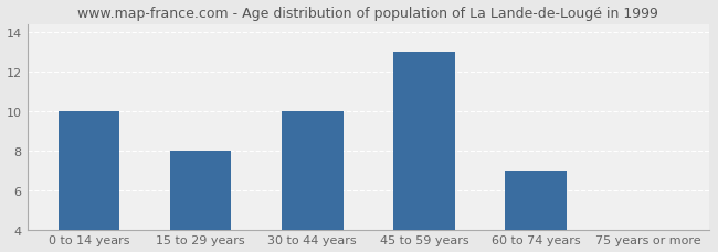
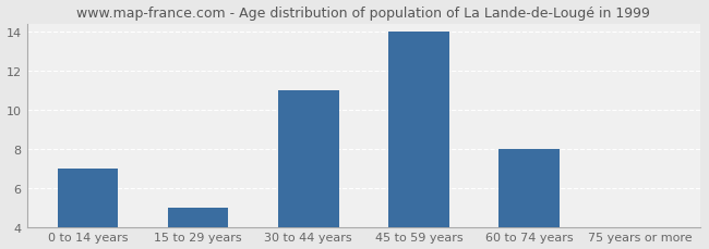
0 to 14 years: 10.0 -> 7.0
15 to 29 years: 8.0 -> 5.0
30 to 44 years: 10.0 -> 11.0
45 to 59 years: 13.0 -> 14.0
60 to 74 years: 7.0 -> 8.0
